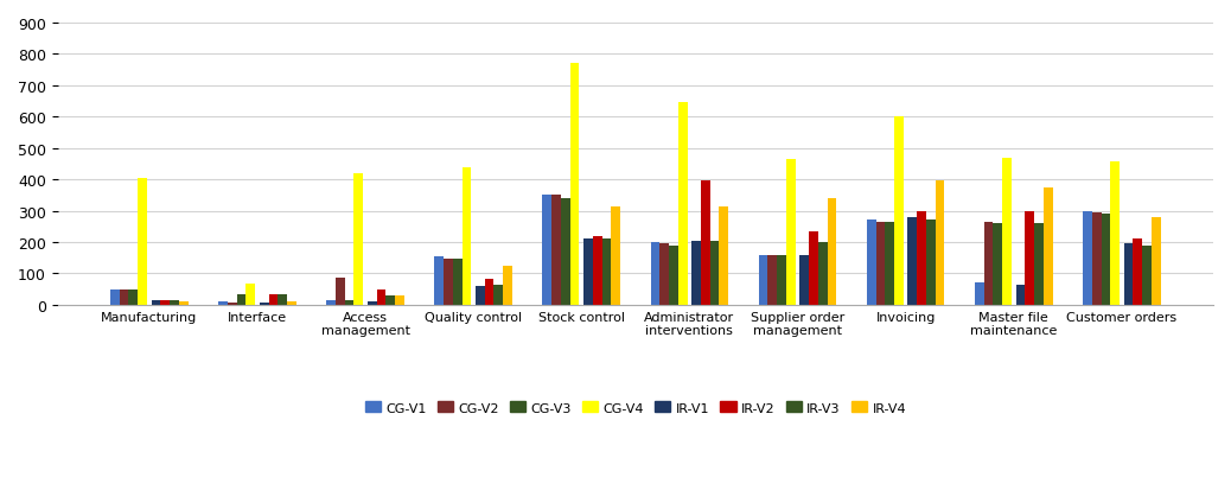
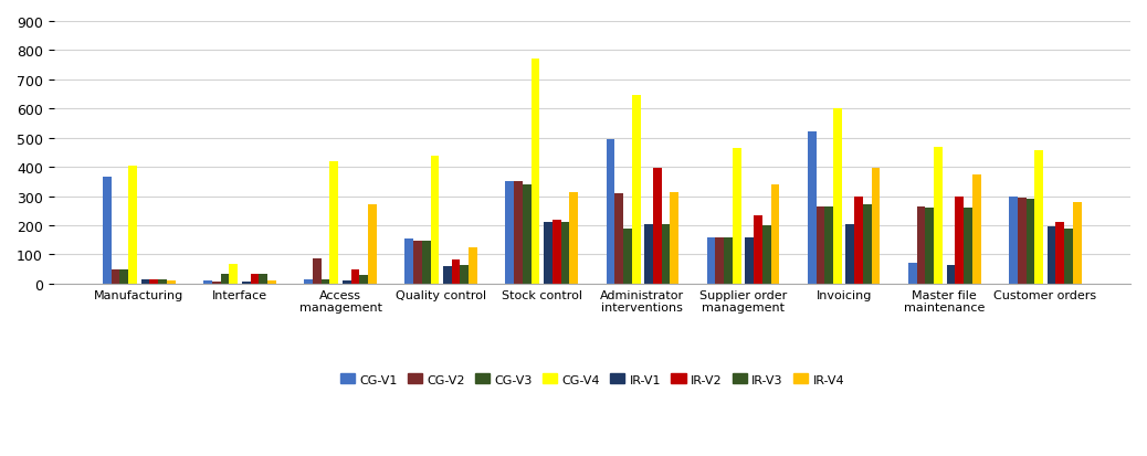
CG-V1/Manufacturing: 50 -> 365
IR-V4/Access management: 30 -> 270
CG-V1/Administrator interventions: 200 -> 495
CG-V2/Administrator interventions: 195 -> 310
CG-V1/Invoicing: 270 -> 520
IR-V1/Invoicing: 278 -> 205
